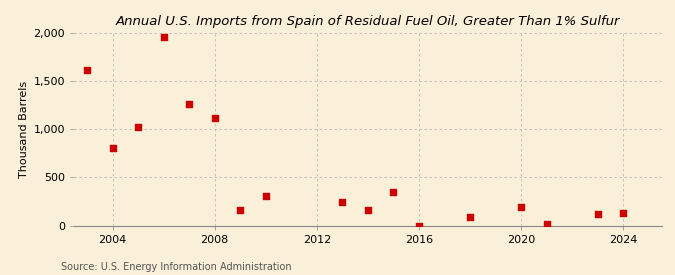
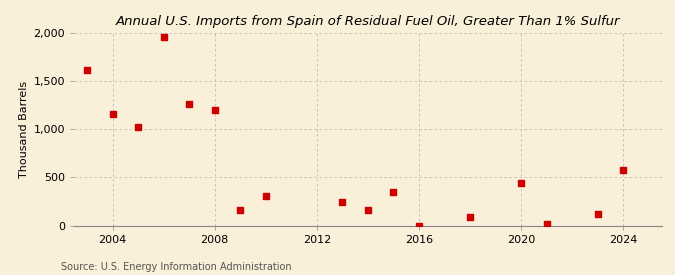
2004: 810 -> 1,160
2008: 1,120 -> 1,200
2020: 190 -> 440
2024: 130 -> 580
